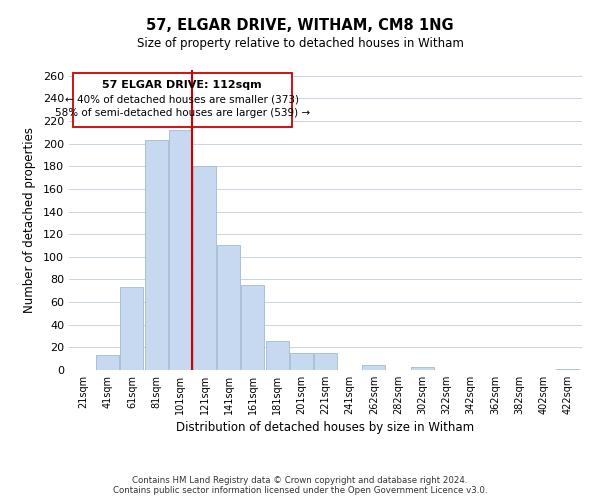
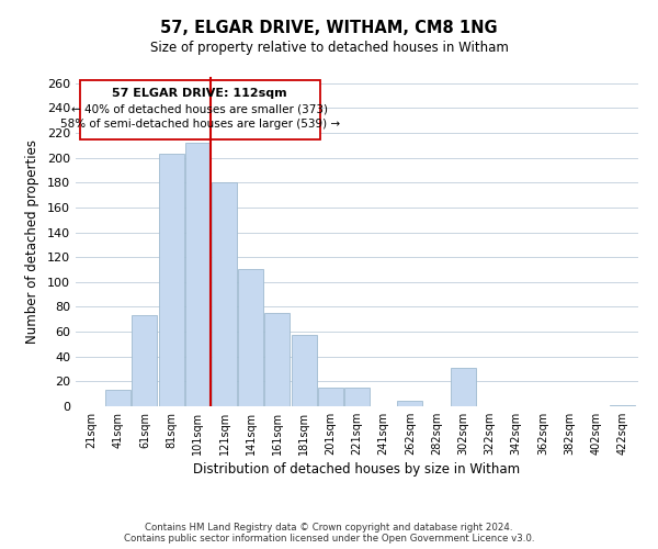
181sqm: 26 -> 57
302sqm: 3 -> 31
